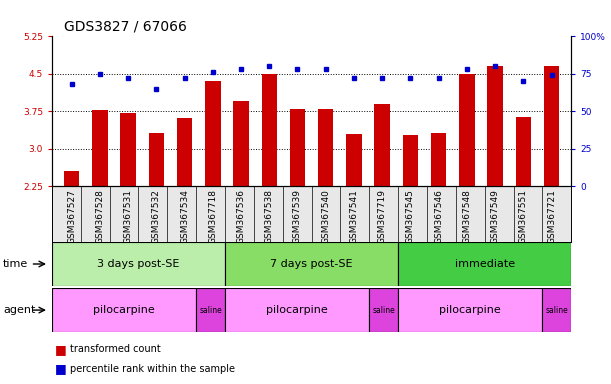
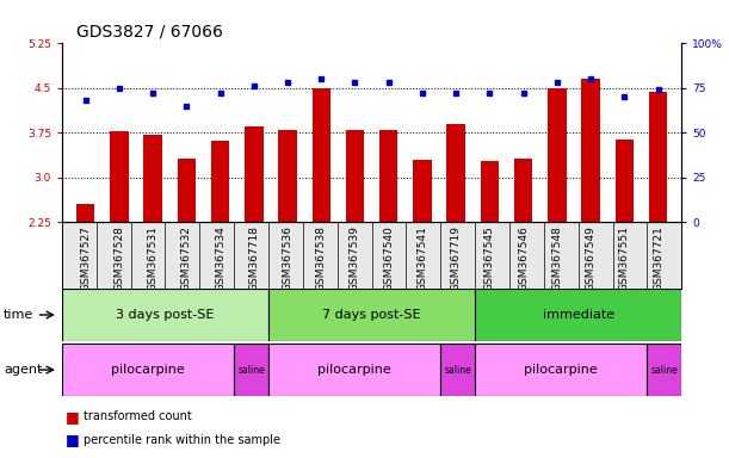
GSM367718: 4.35 -> 3.86
GSM367536: 3.95 -> 3.80
GSM367721: 4.65 -> 4.44
